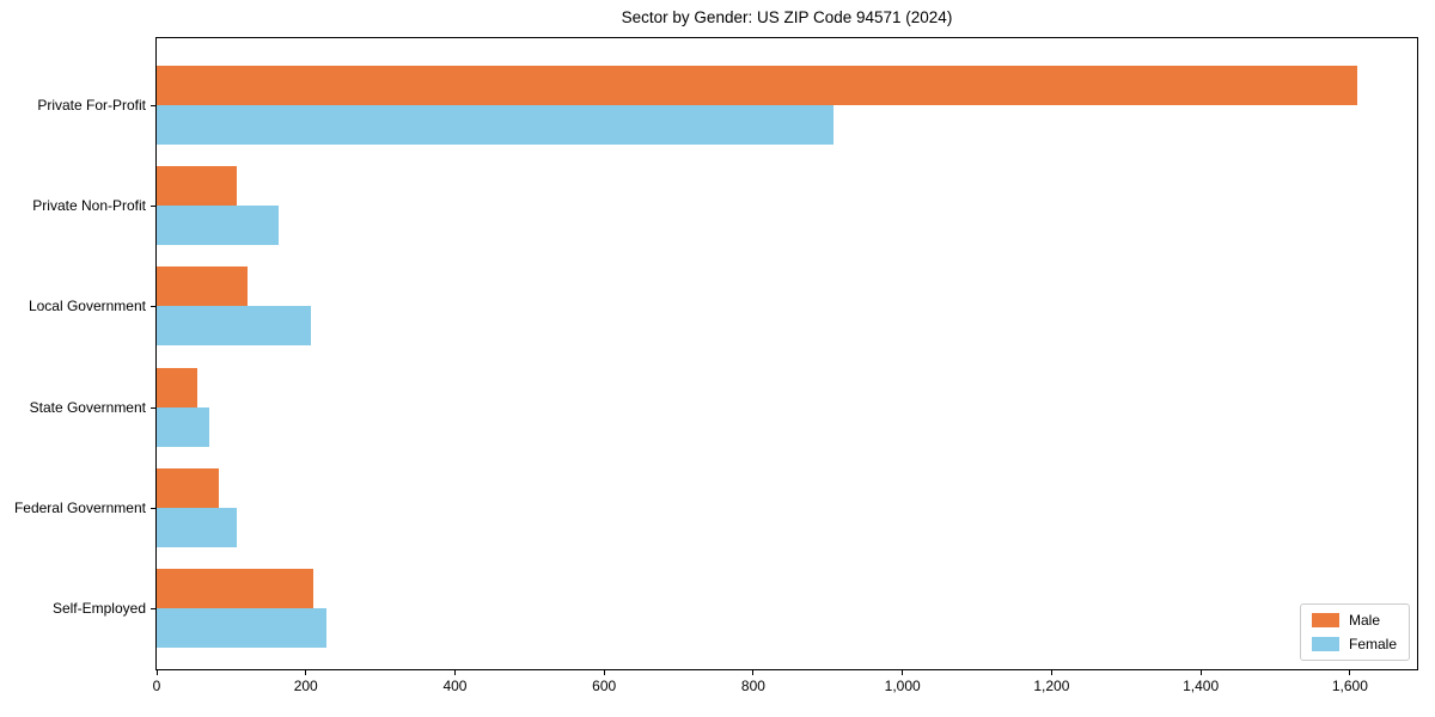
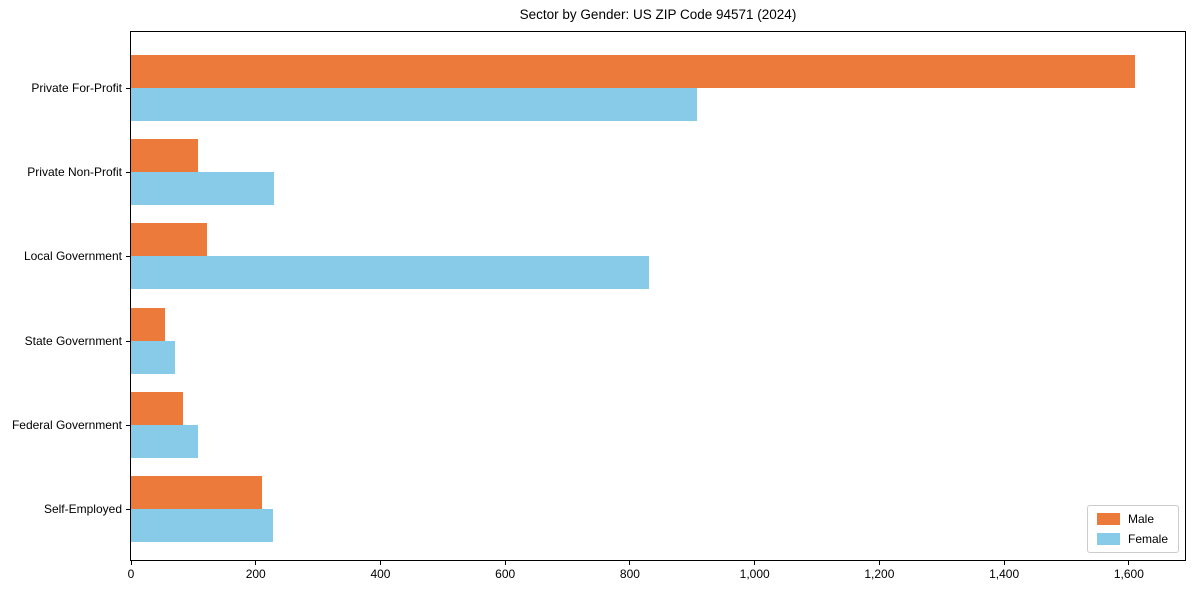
Female/Private Non-Profit: 160 -> 230
Female/Local Government: 210 -> 830
